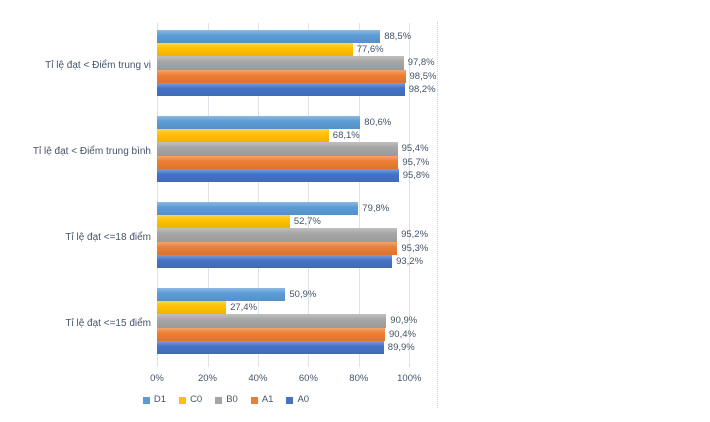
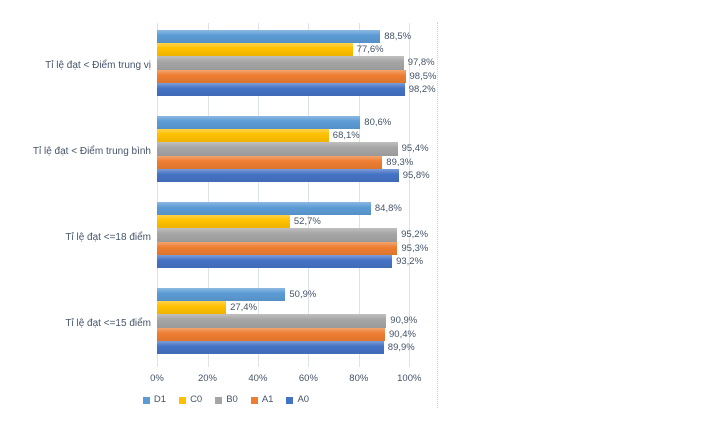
A1/Tỉ lệ đạt < Điểm trung bình: 95,7% -> 89,3%
D1/Tỉ lệ đạt <=18 điểm: 79,8% -> 84,8%
